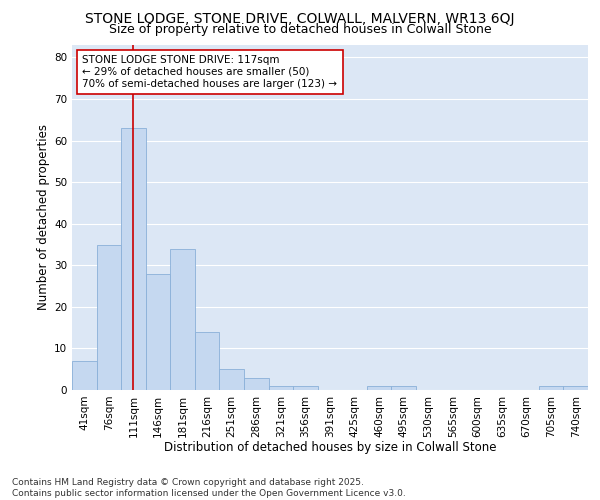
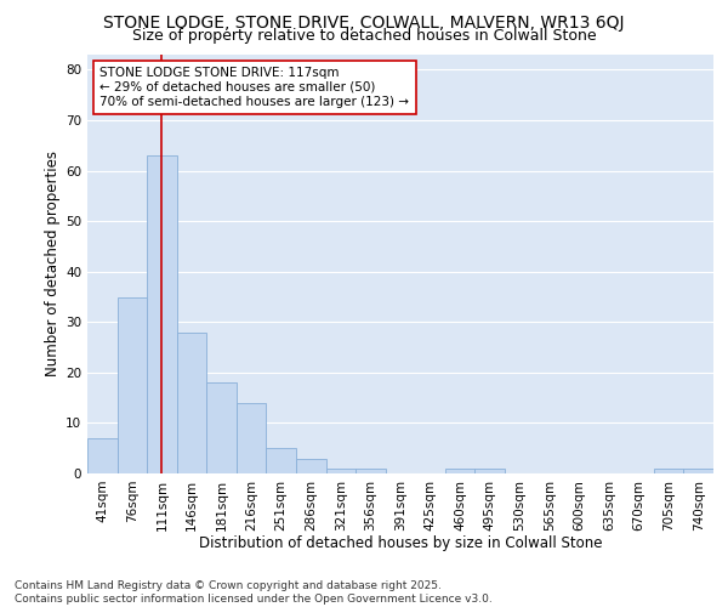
181sqm: 34 -> 18
